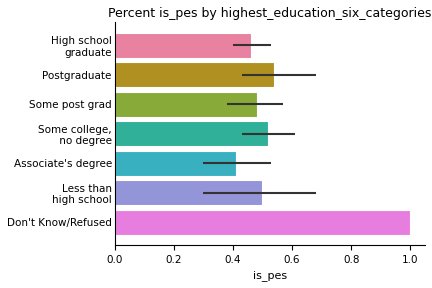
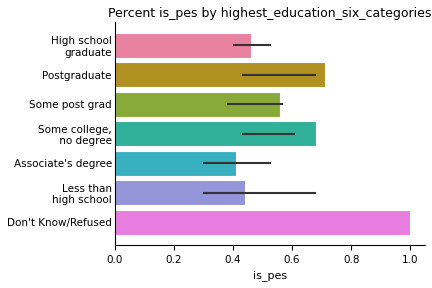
Postgraduate: 0.54 -> 0.71
Some post grad: 0.48 -> 0.56
Some college, no degree: 0.52 -> 0.68
Less than high school: 0.50 -> 0.44
